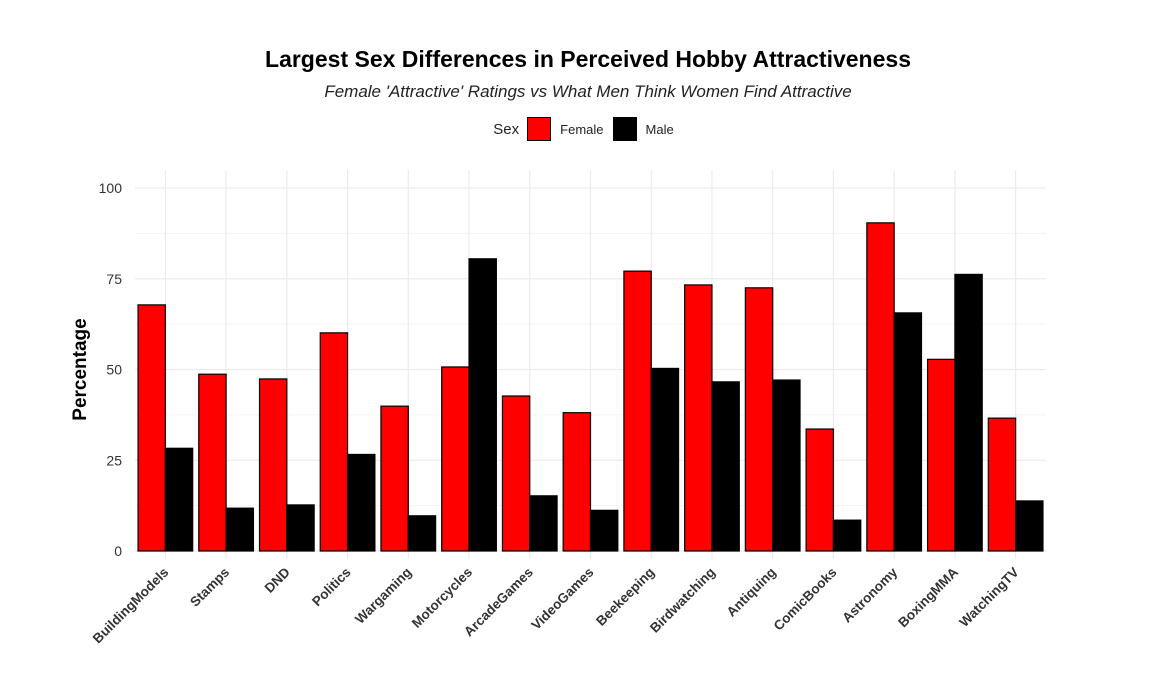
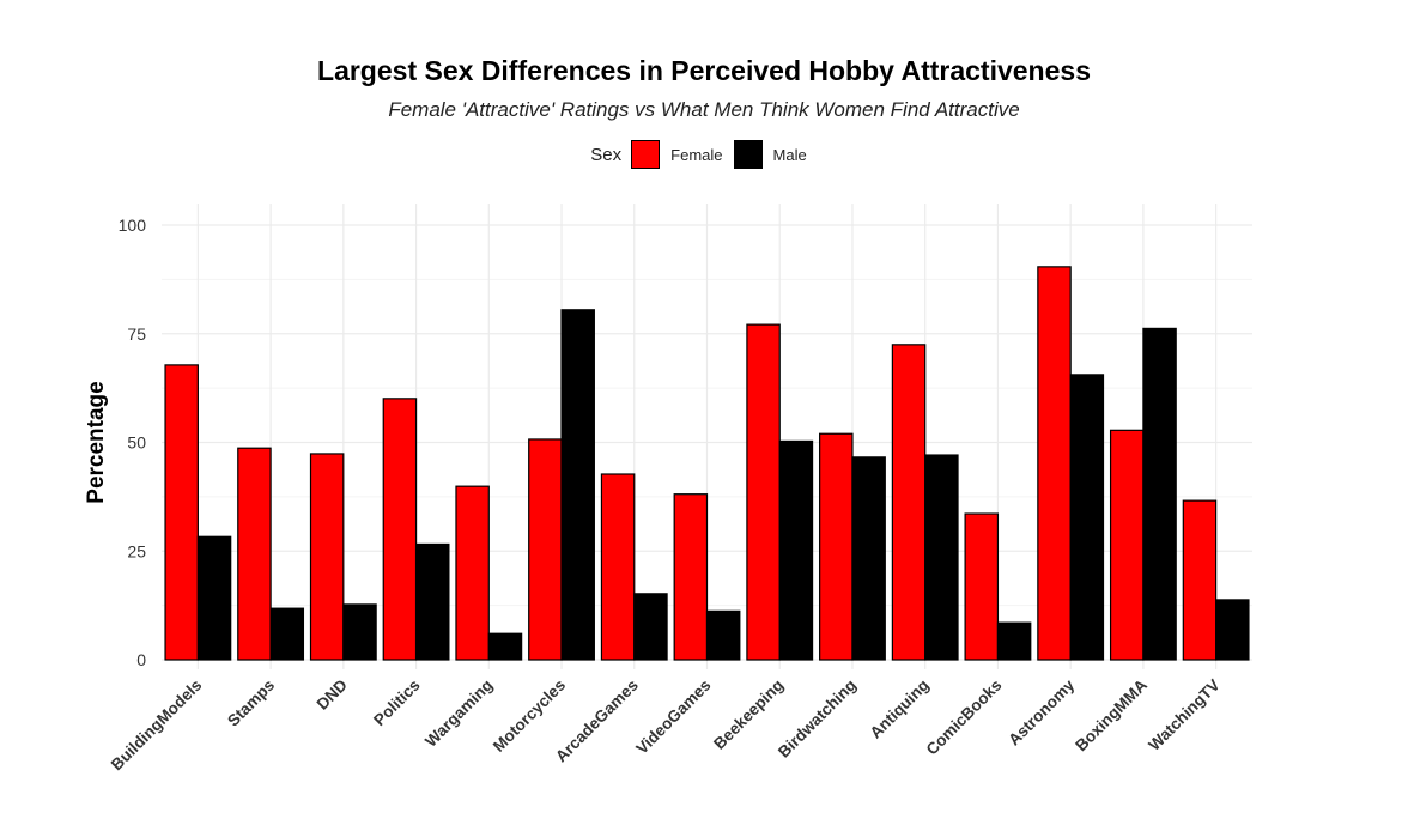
Male/Wargaming: 10 -> 6
Female/Birdwatching: 73 -> 52
